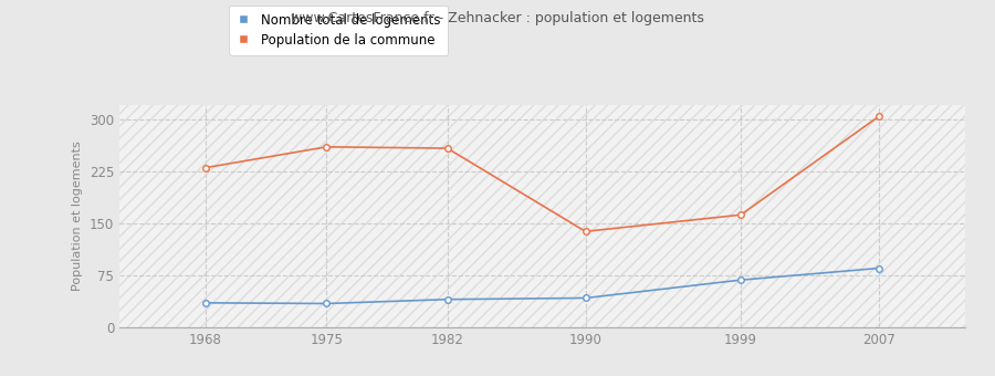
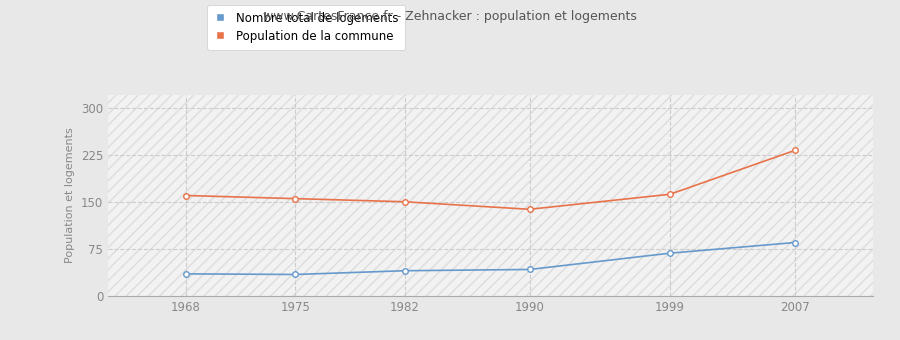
Population de la commune/1968: 230 -> 160
Population de la commune/1975: 260 -> 155
Population de la commune/1982: 258 -> 150
Population de la commune/2007: 304 -> 232
